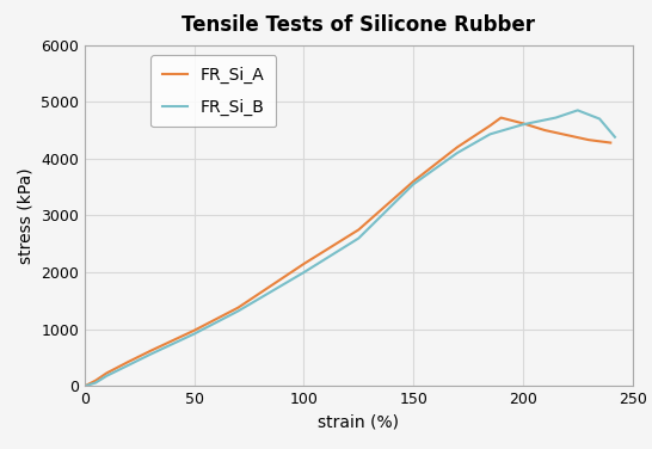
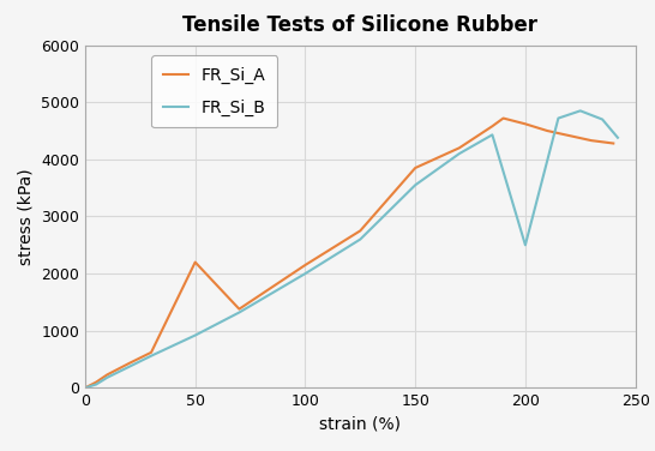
FR_Si_A/50: 980 -> 2200
FR_Si_A/150: 3600 -> 3850
FR_Si_B/200: 4600 -> 2500
